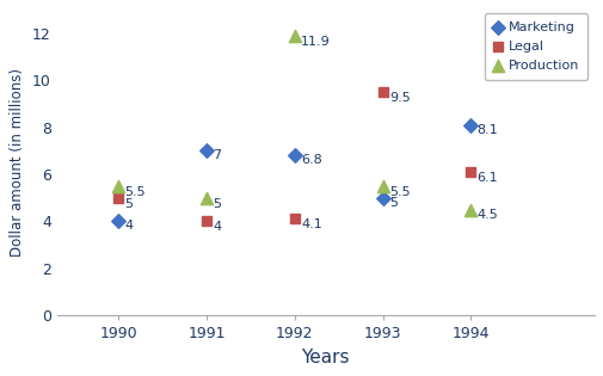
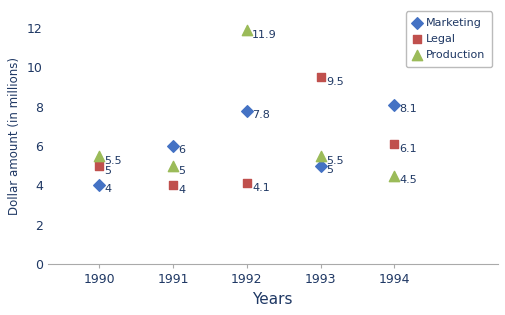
Marketing/1991: 7 -> 6
Marketing/1992: 6.8 -> 7.8
